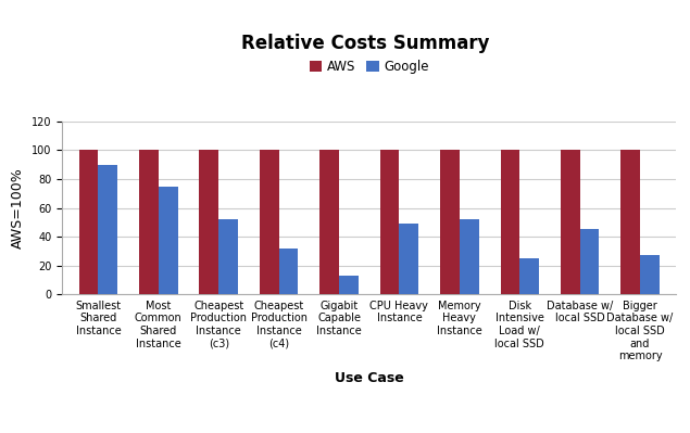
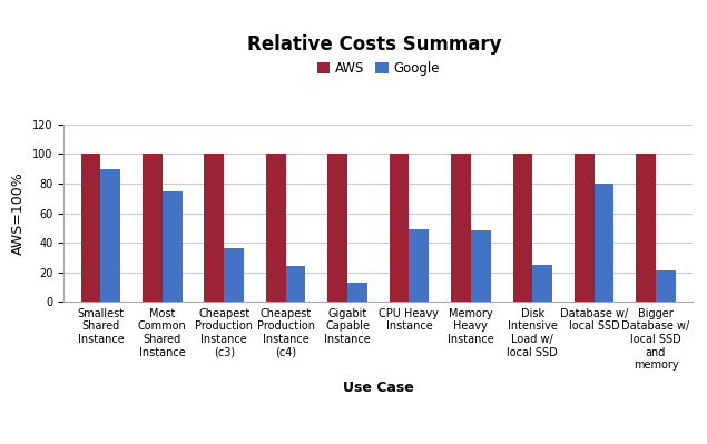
Google/Cheapest Production Instance (c3): 52 -> 36
Google/Cheapest Production Instance (c4): 32 -> 24
Google/Memory Heavy Instance: 52 -> 48
Google/Database w/ local SSD: 45 -> 80
Google/Bigger Database w/ local SSD and memory: 27 -> 21
